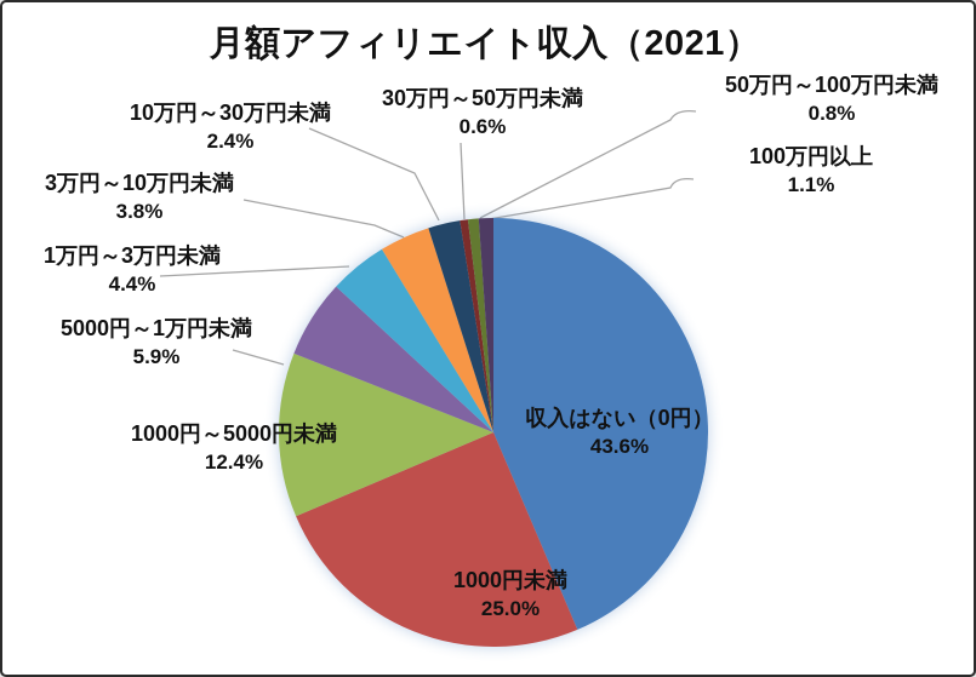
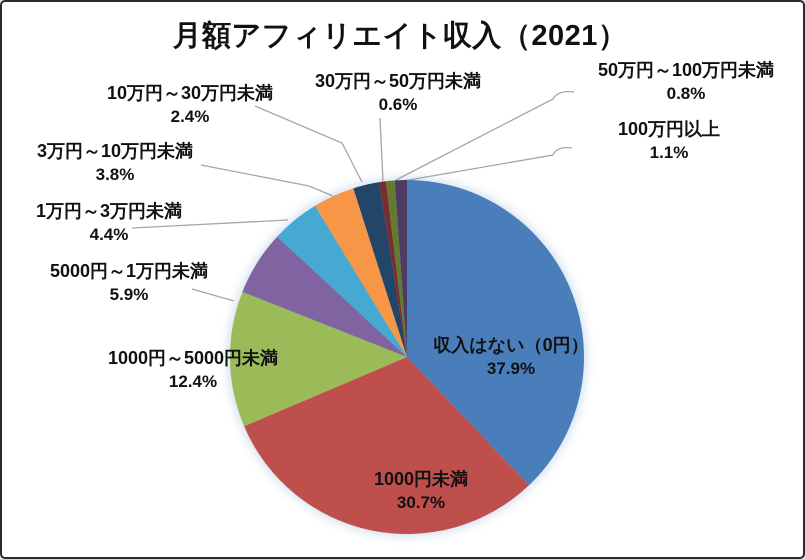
収入はない（0円）: 43.6% -> 37.9%
1000円未満: 25.0% -> 30.7%
